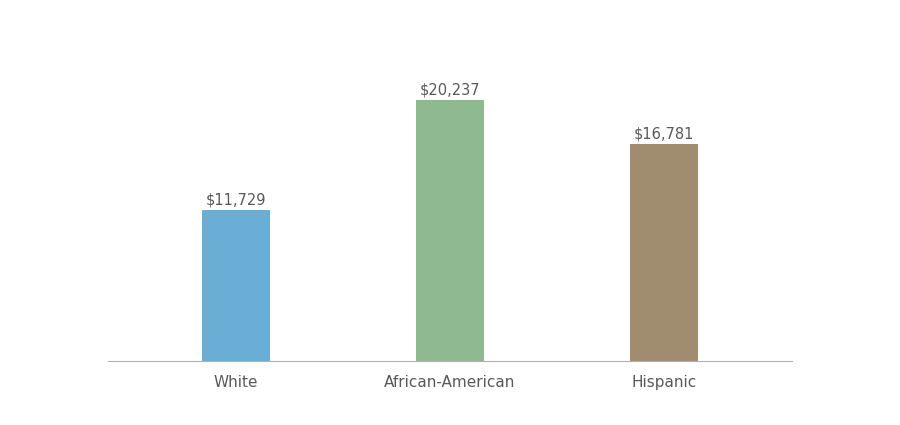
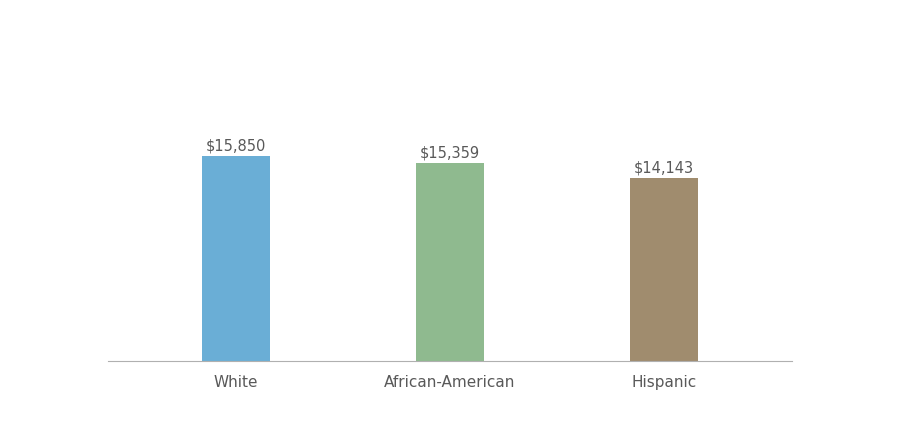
White: $11,729 -> $15,850
African-American: $20,237 -> $15,359
Hispanic: $16,781 -> $14,143
